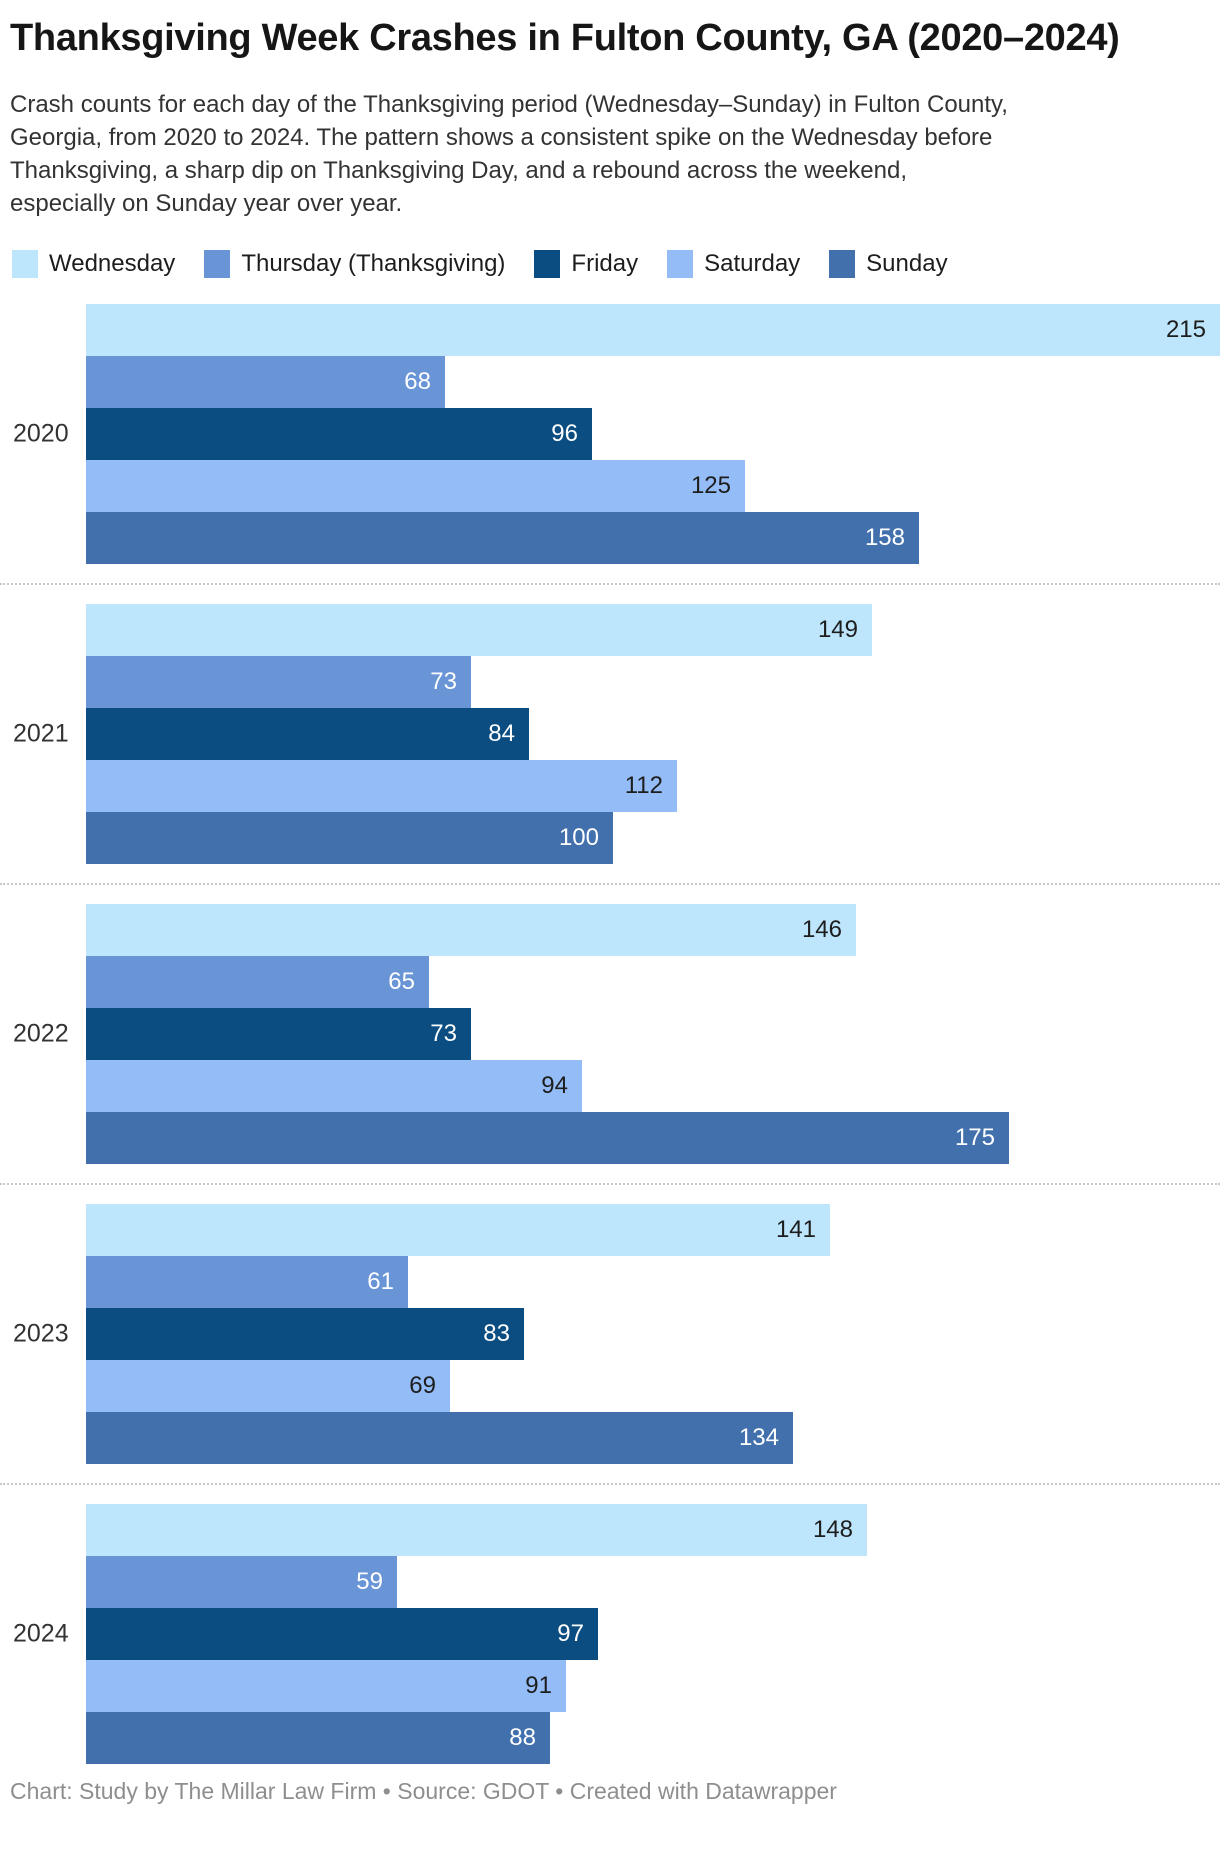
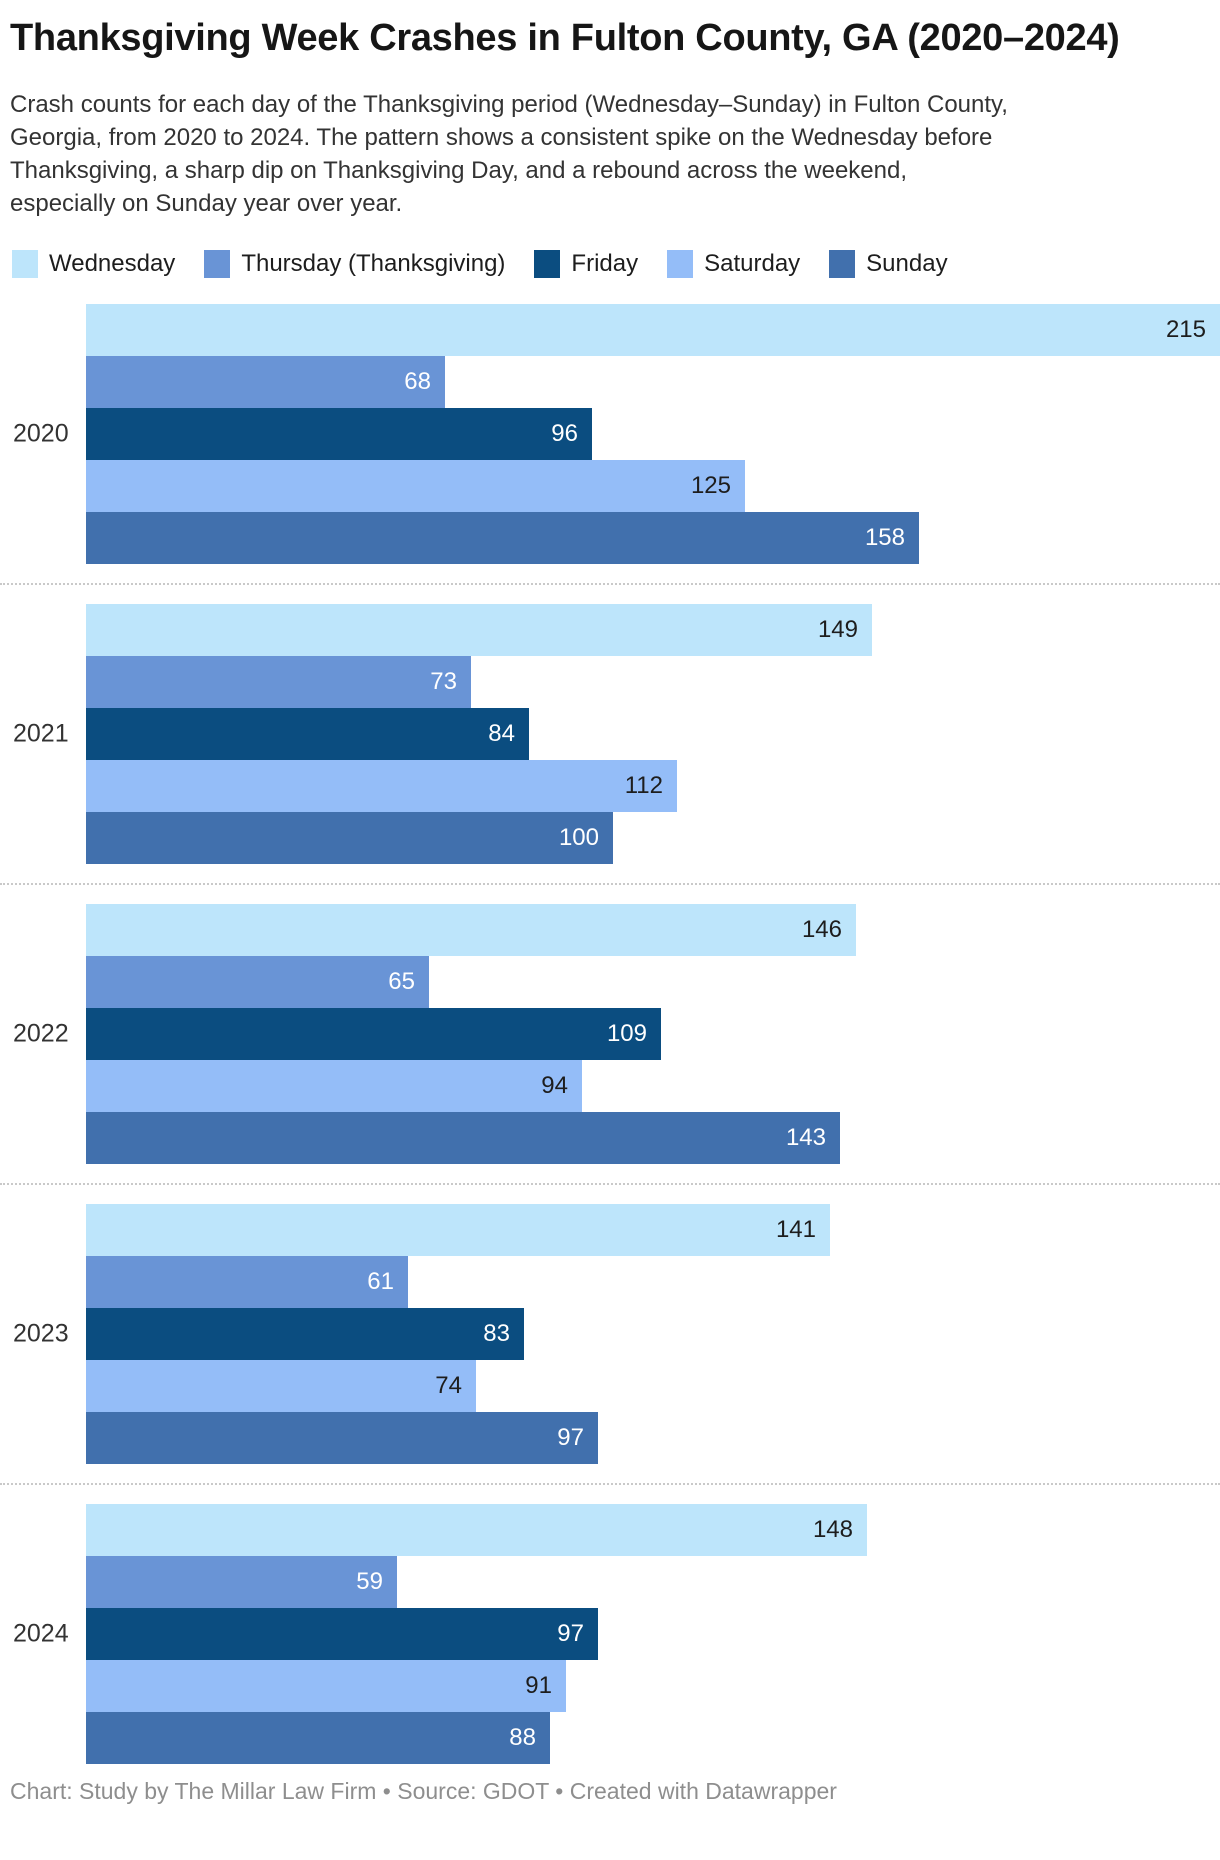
Friday/2022: 73 -> 109
Sunday/2022: 175 -> 143
Saturday/2023: 69 -> 74
Sunday/2023: 134 -> 97
